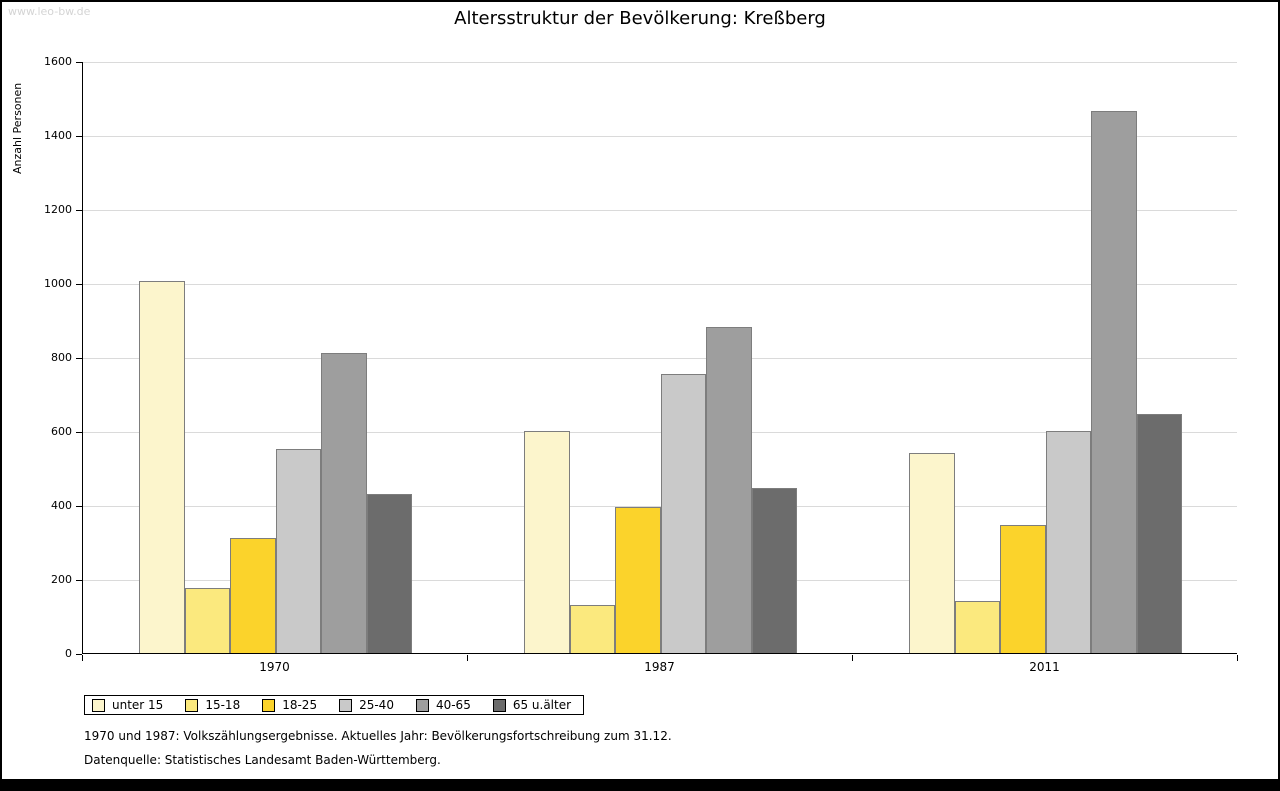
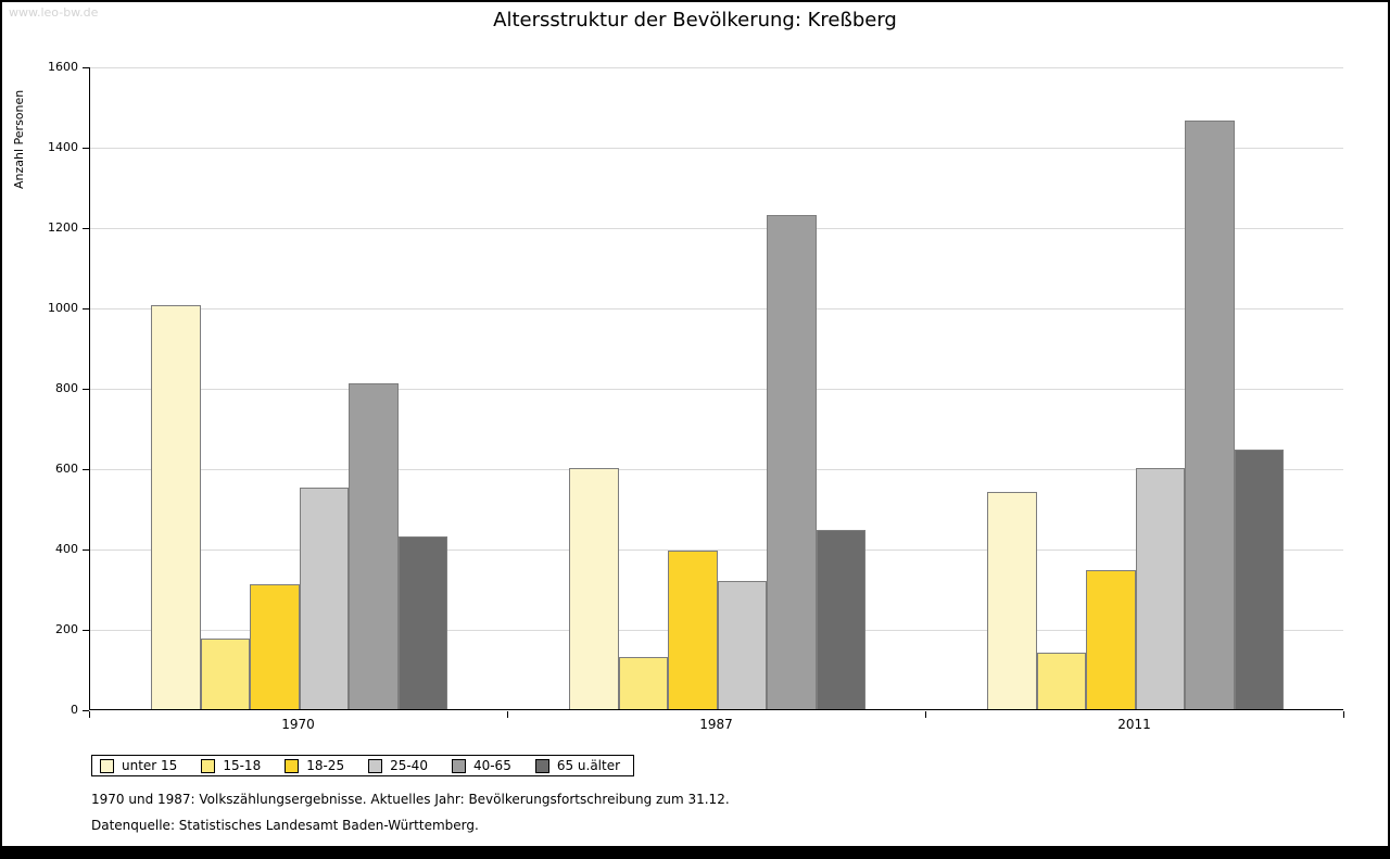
25-40/1987: 760 -> 320
40-65/1987: 880 -> 1230
